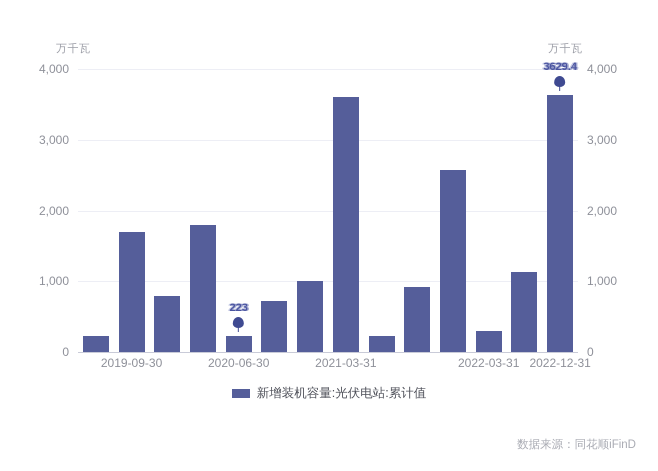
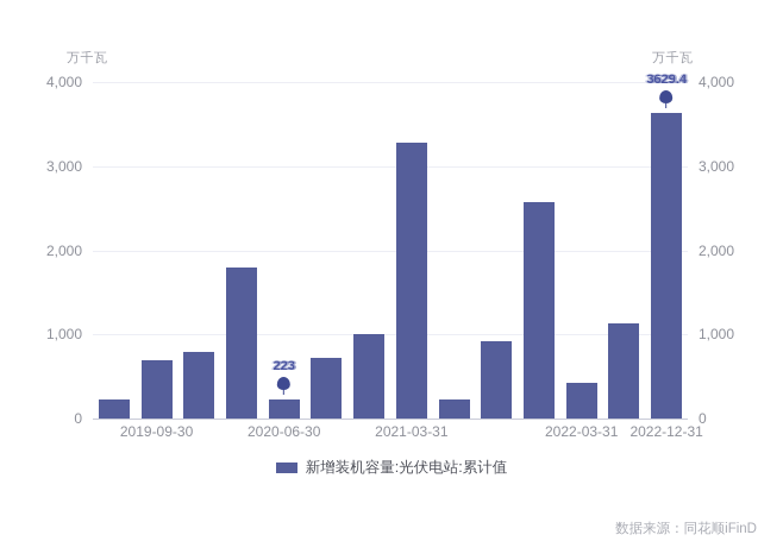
2019-09-30: 1700 -> 700
2021-03-31: 3600 -> 3300
2022-03-31: 300 -> 400
